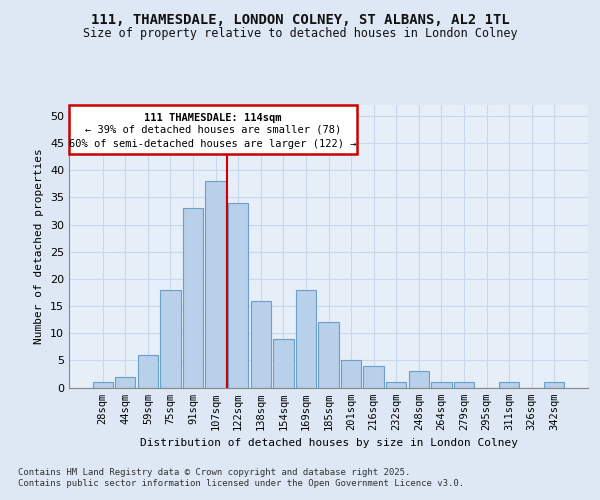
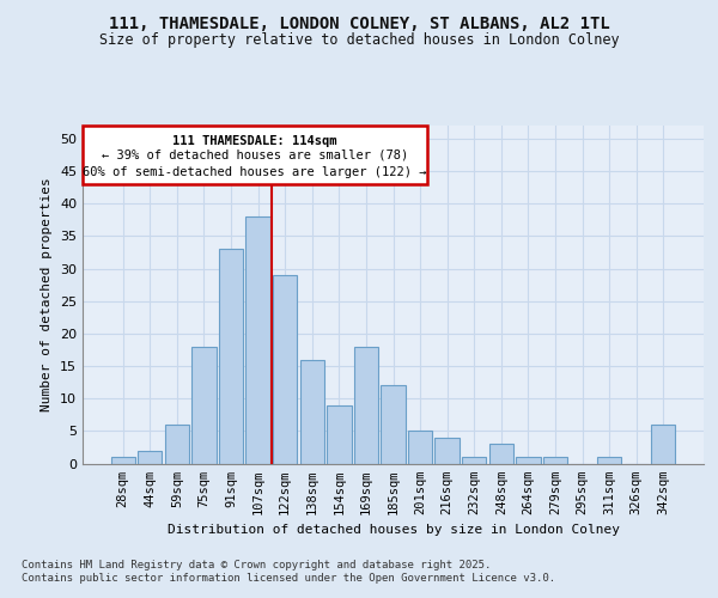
122sqm: 34 -> 29
342sqm: 1 -> 6
